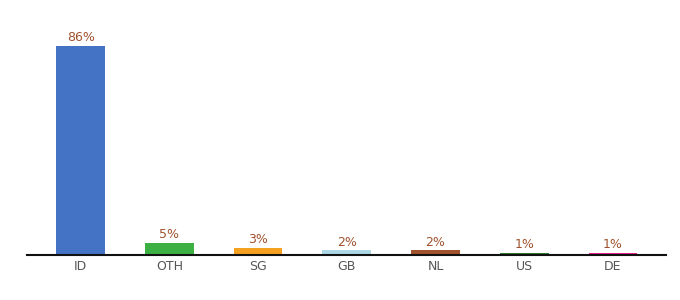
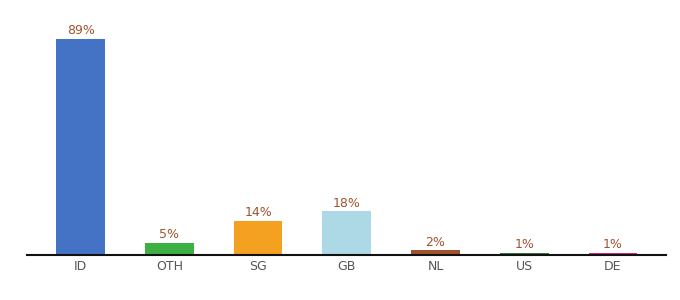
ID: 86% -> 89%
SG: 3% -> 14%
GB: 2% -> 18%
